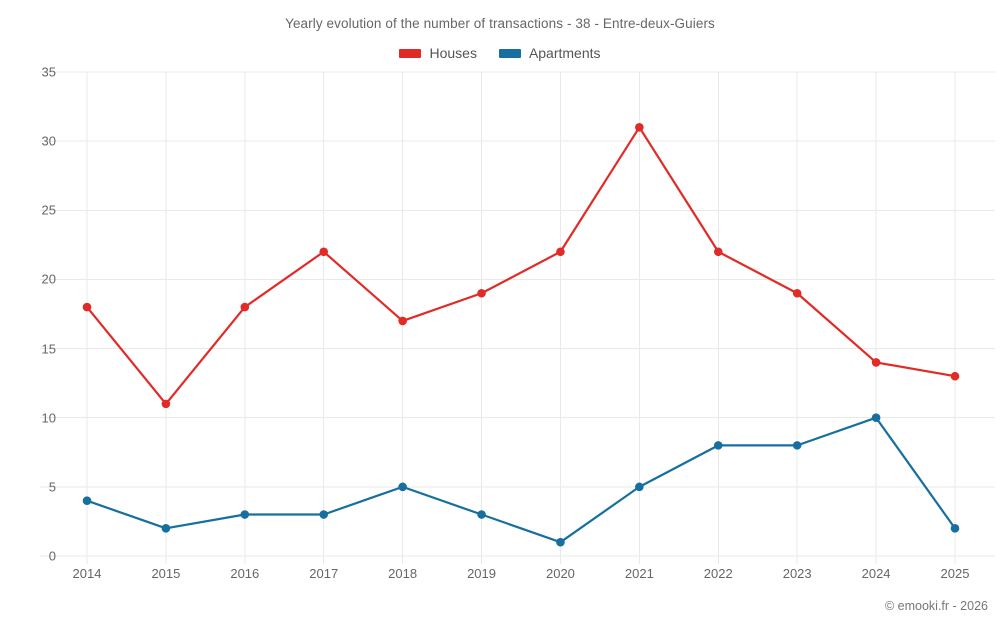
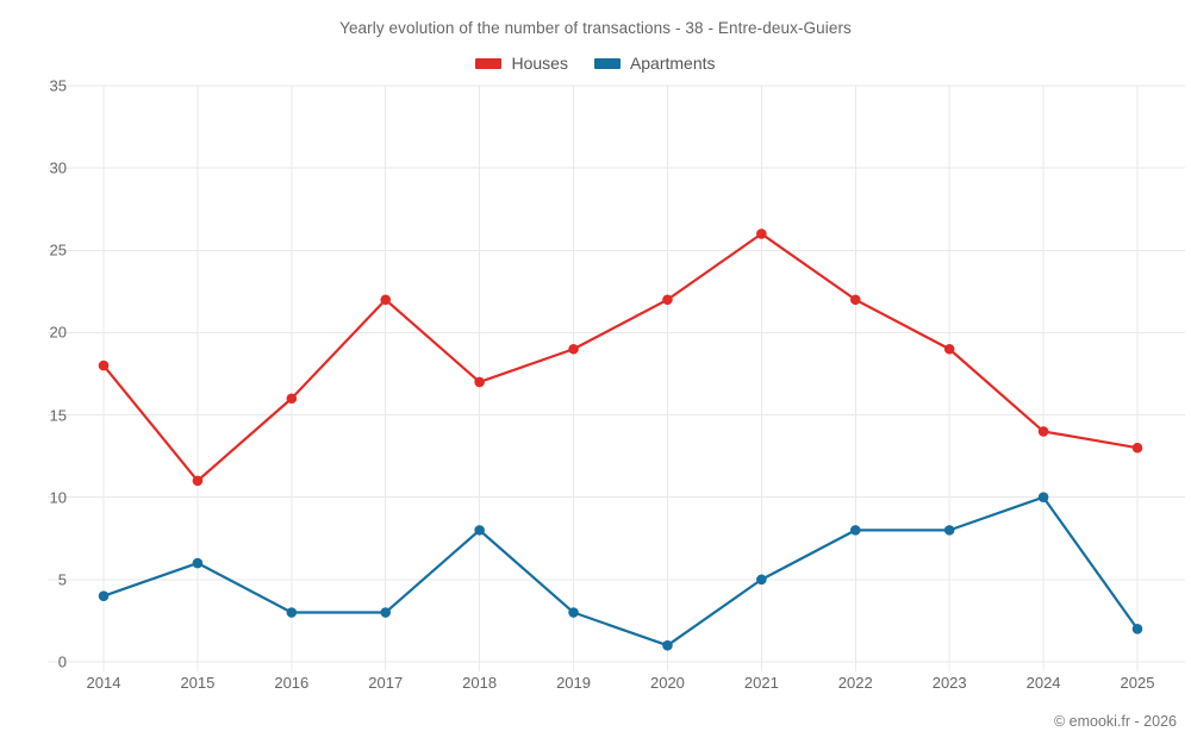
Apartments/2015: 2 -> 6
Houses/2016: 18 -> 16
Apartments/2018: 5 -> 8
Houses/2021: 31 -> 26
